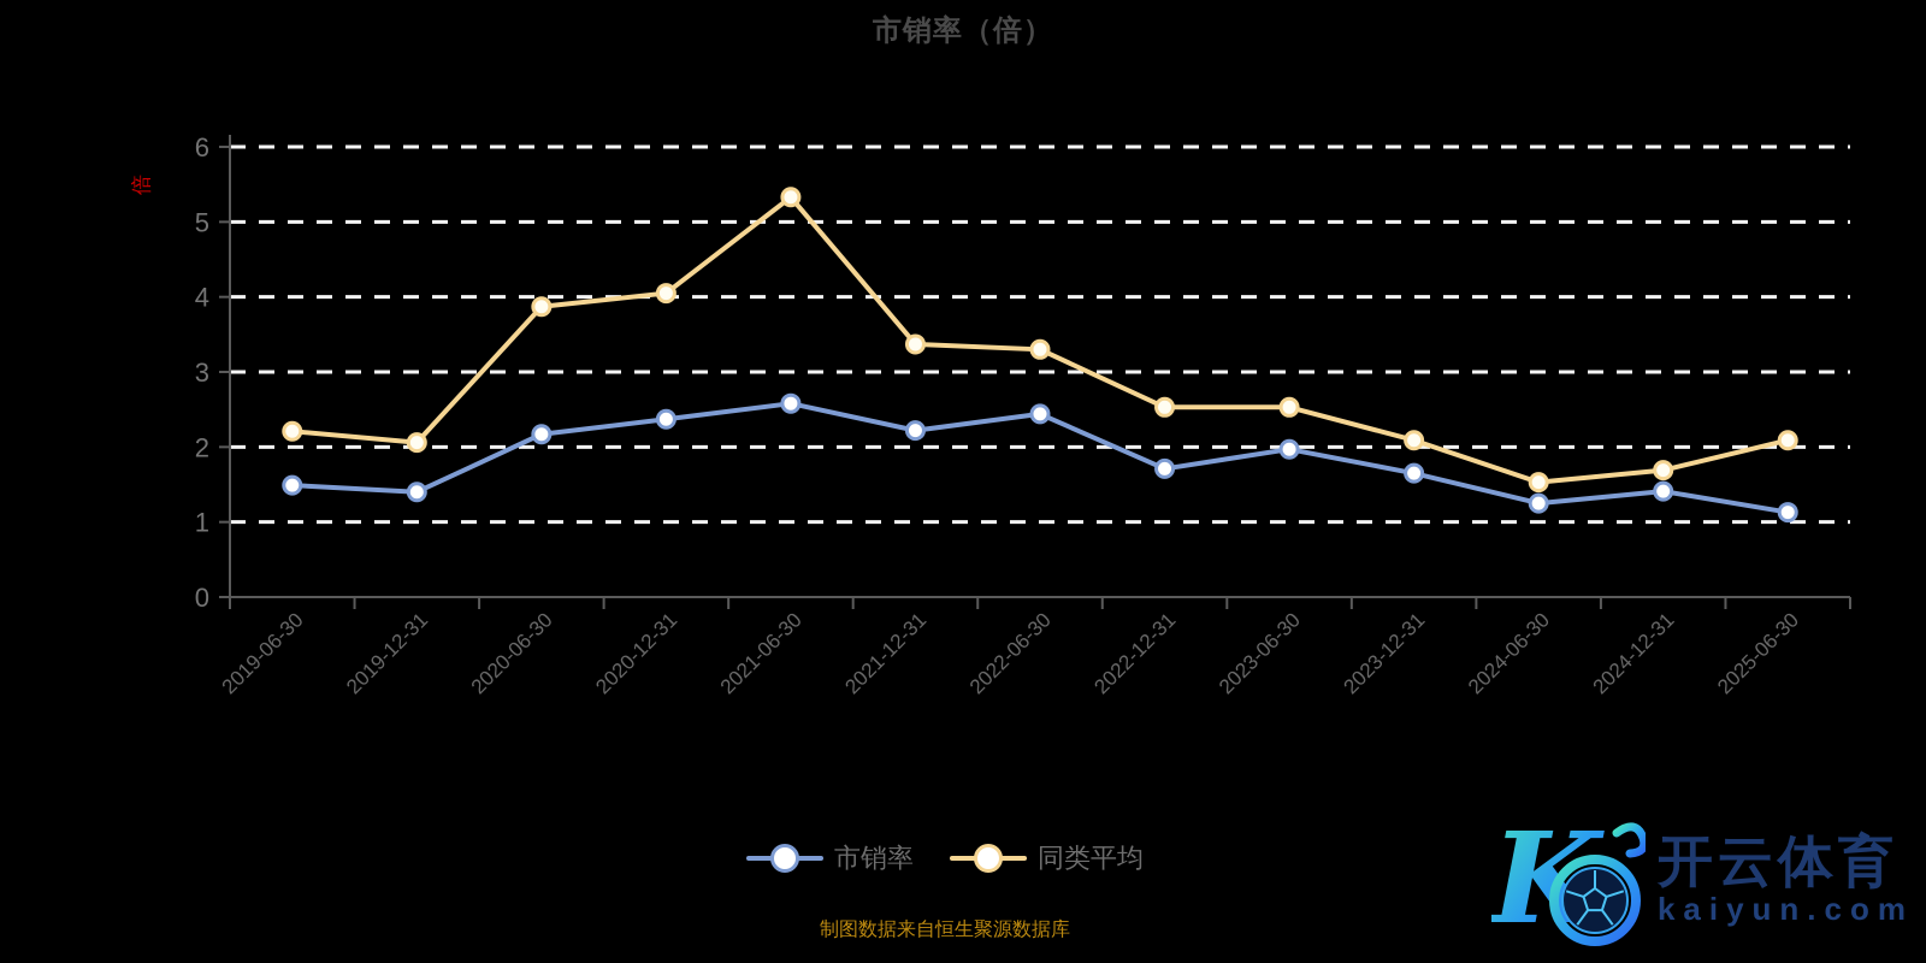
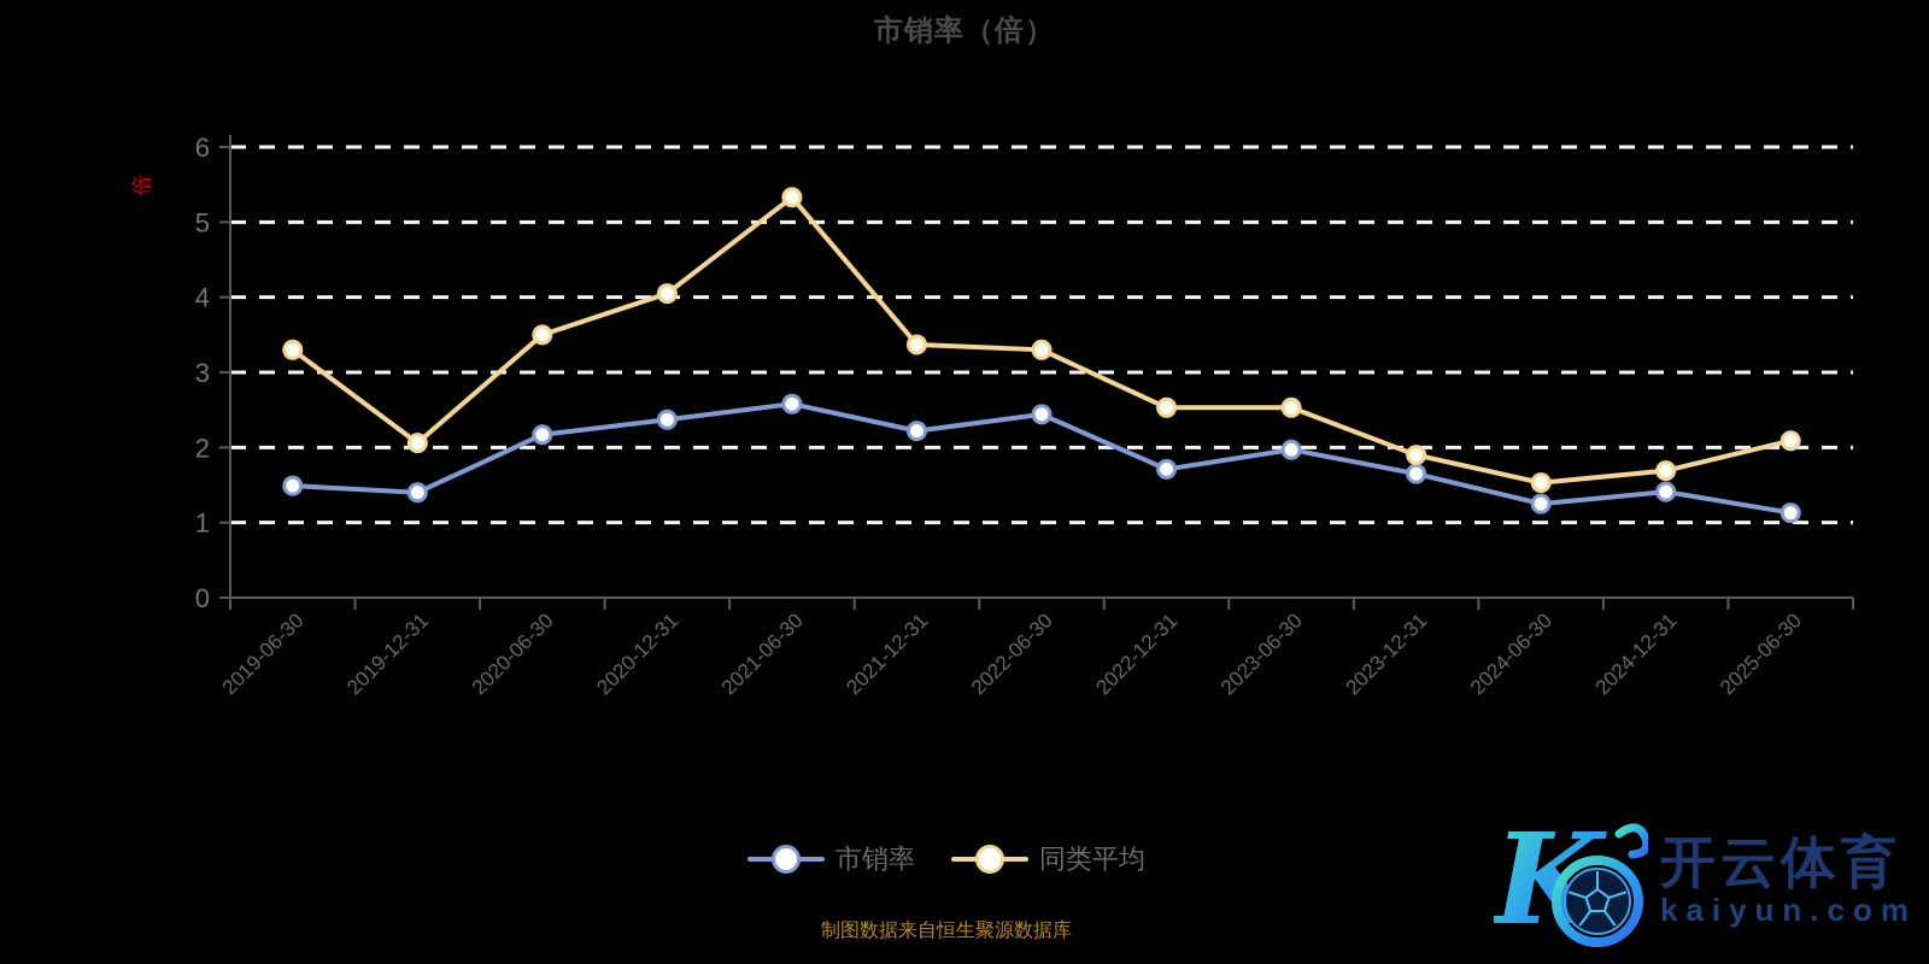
同类平均/2019-06-30: 2.2 -> 3.3
同类平均/2020-06-30: 3.9 -> 3.5
同类平均/2023-12-31: 2.1 -> 1.9
